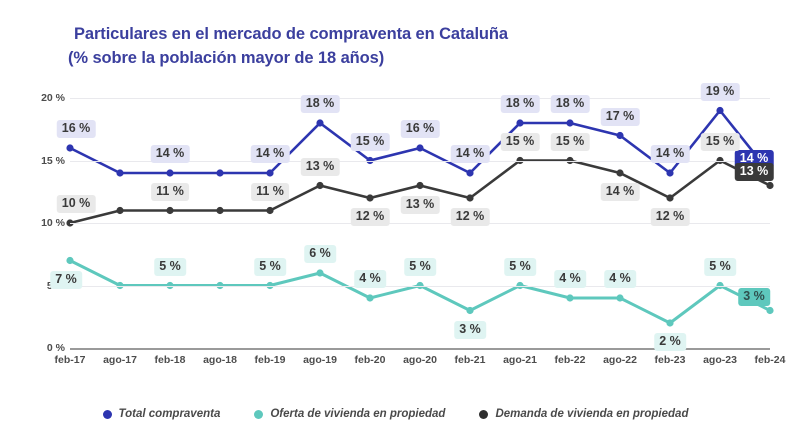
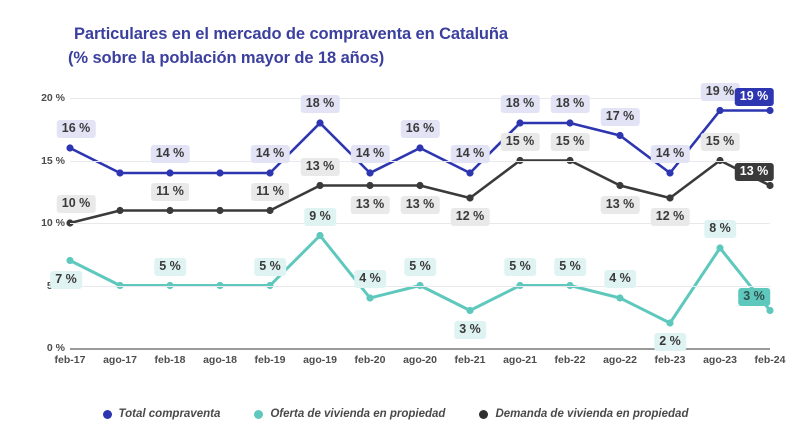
Oferta de vivienda en propiedad/ago-19: 6 -> 9
Total compraventa/feb-20: 15 -> 14
Demanda de vivienda en propiedad/feb-20: 12 -> 13
Oferta de vivienda en propiedad/feb-22: 4 -> 5
Demanda de vivienda en propiedad/ago-22: 14 -> 13
Oferta de vivienda en propiedad/ago-23: 5 -> 8
Total compraventa/feb-24: 14 -> 19
